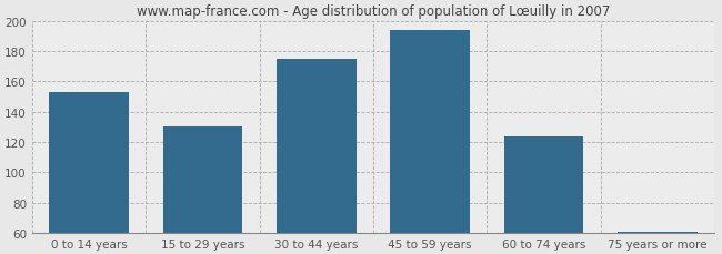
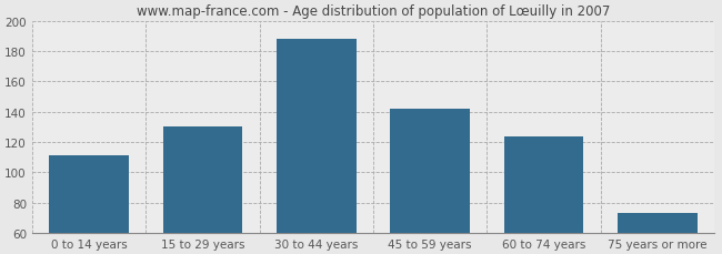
0 to 14 years: 153 -> 111
30 to 44 years: 175 -> 188
45 to 59 years: 194 -> 142
75 years or more: 61 -> 73
